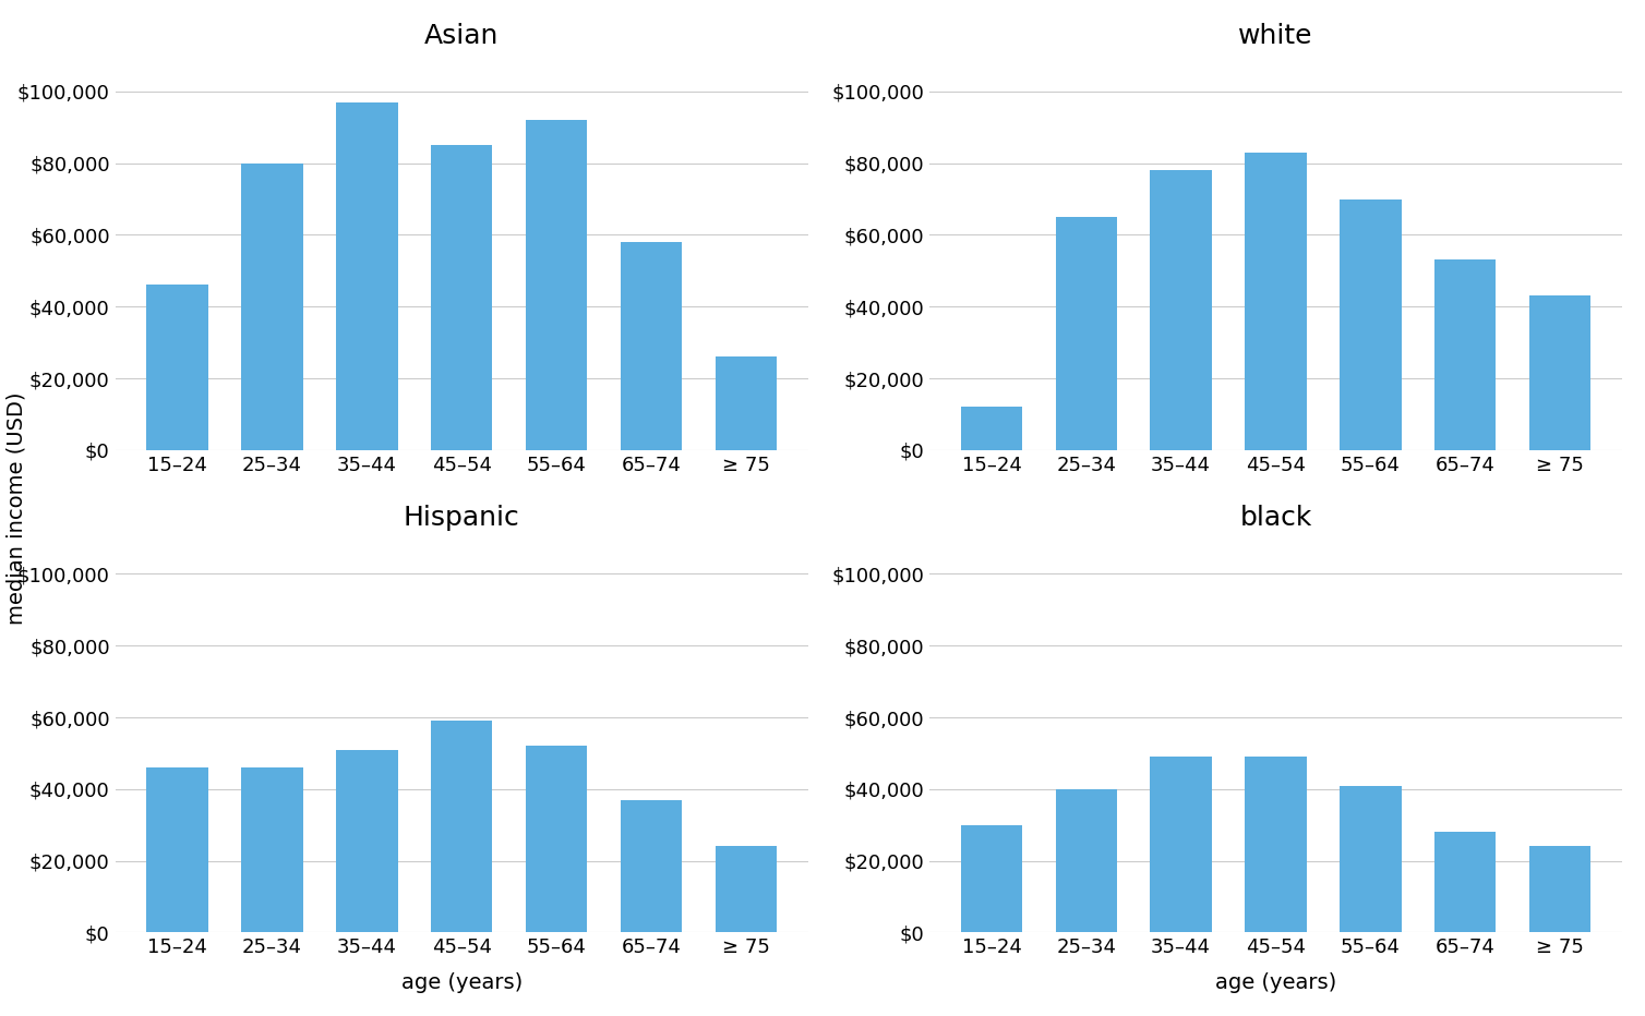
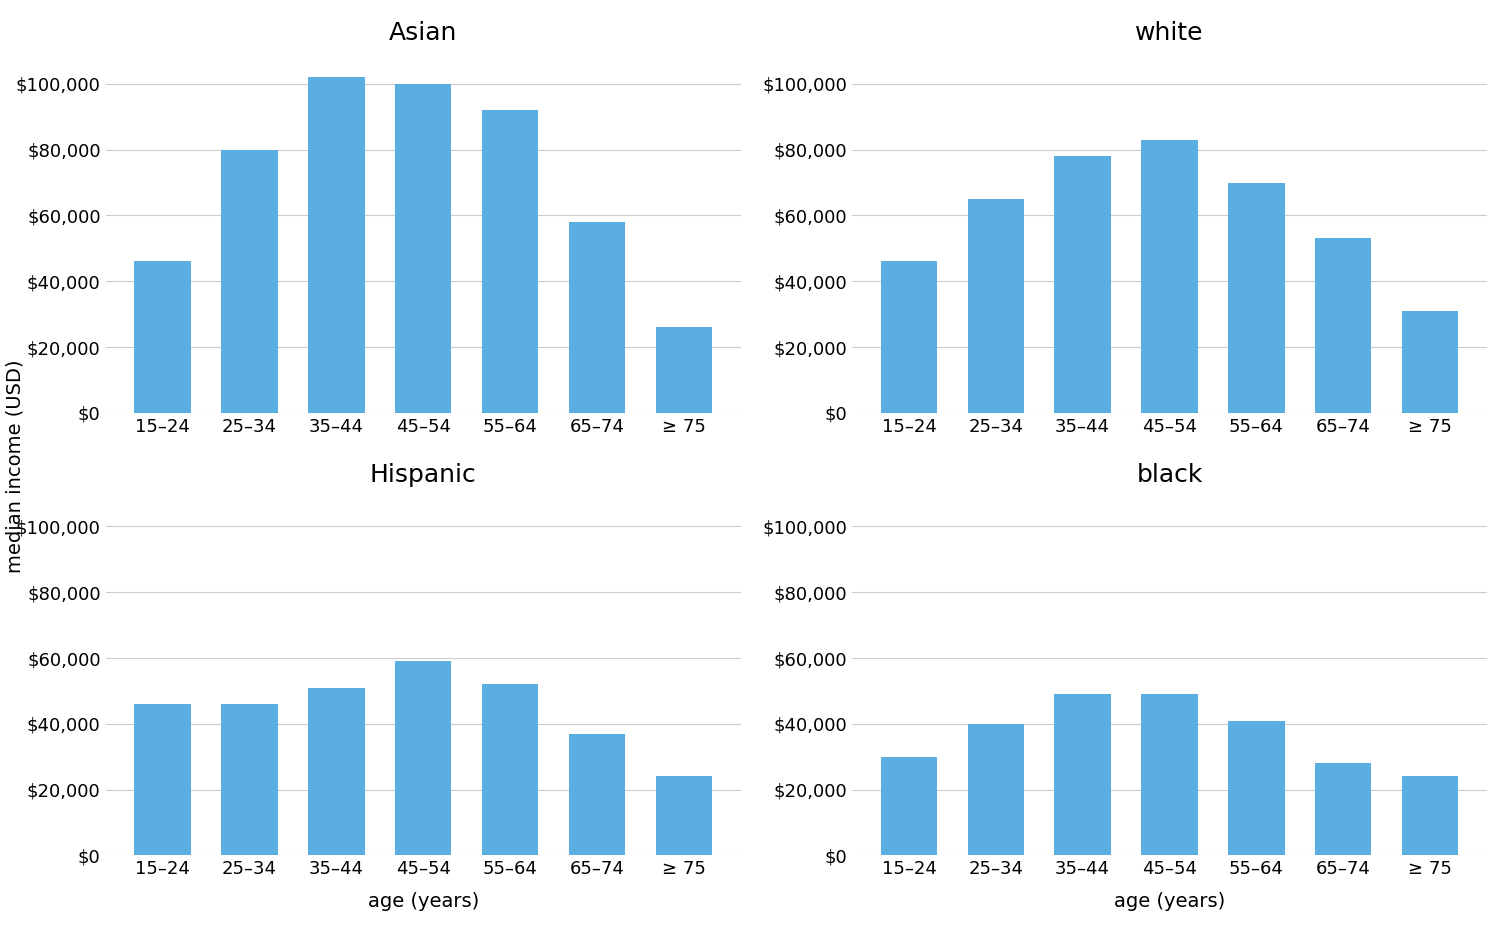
Asian/35–44: $97,000 -> $102,000
Asian/45–54: $85,000 -> $100,000
white/15–24: $12,000 -> $46,000
white/≥ 75: $43,000 -> $31,000
